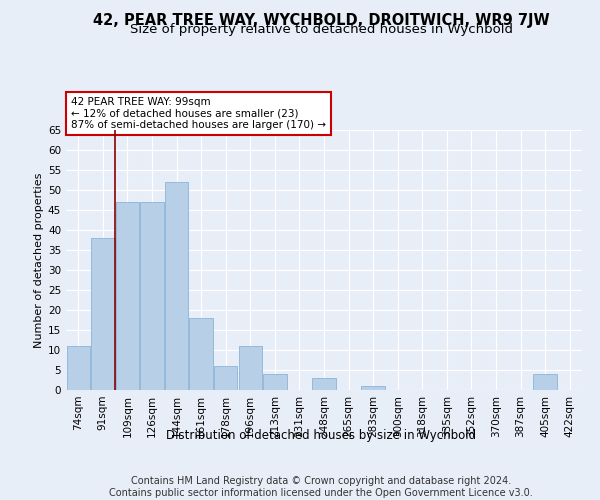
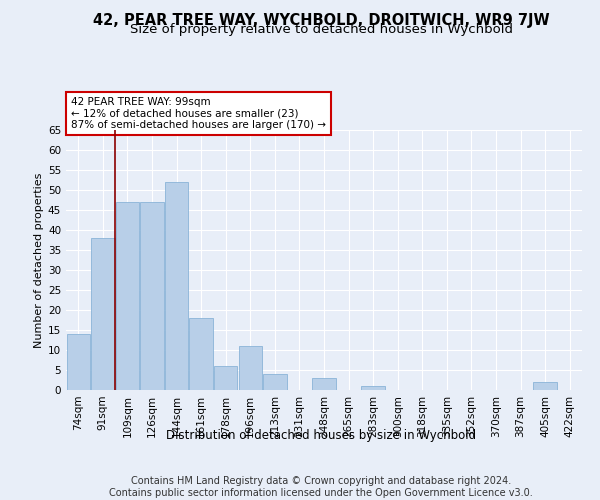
74sqm: 11 -> 14
405sqm: 4 -> 2
